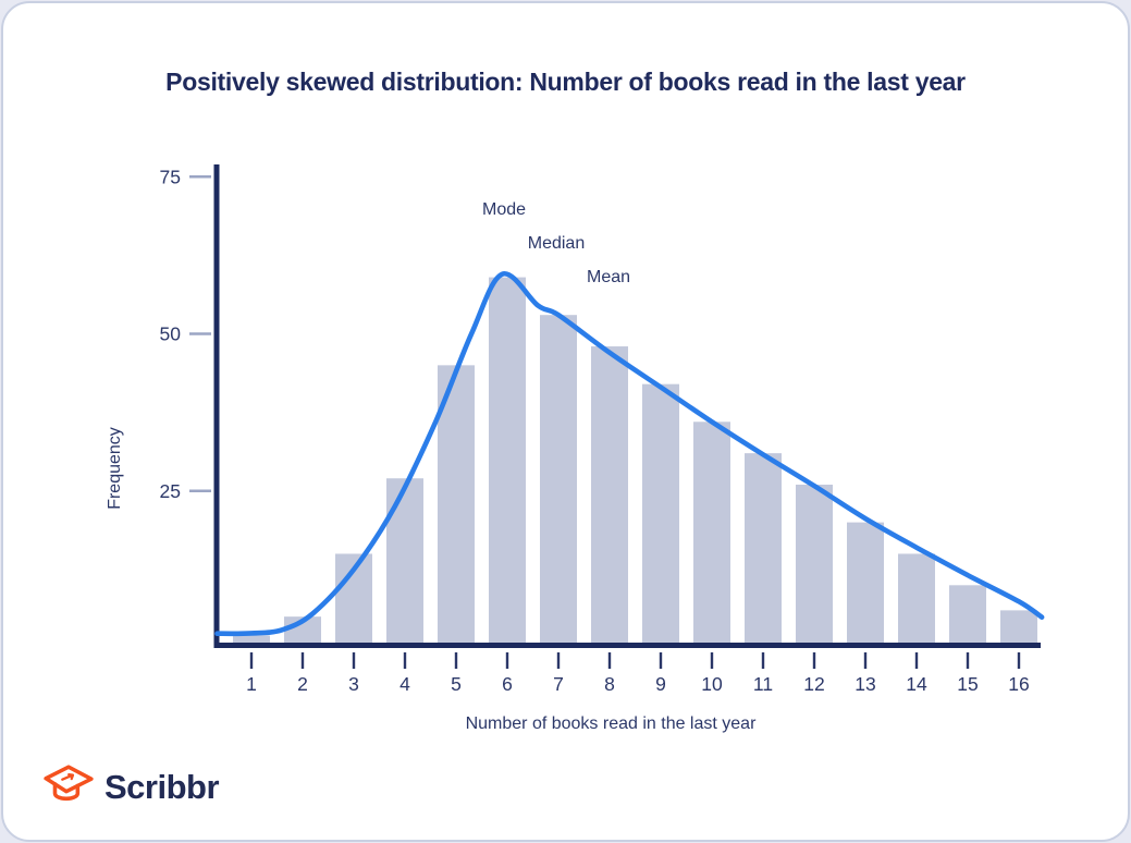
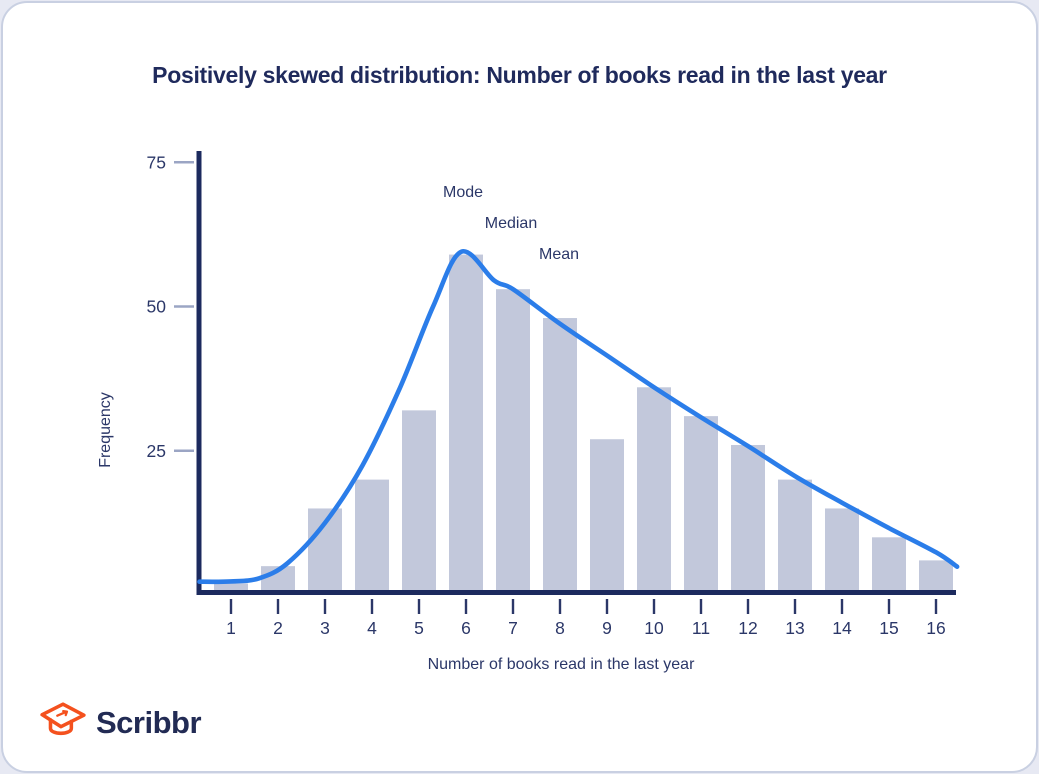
4: 27 -> 20
5: 45 -> 32
9: 42 -> 27
